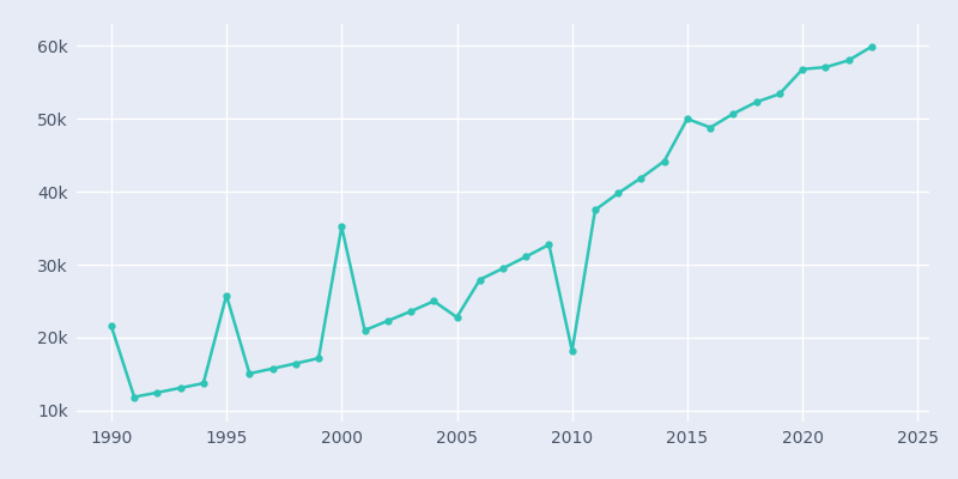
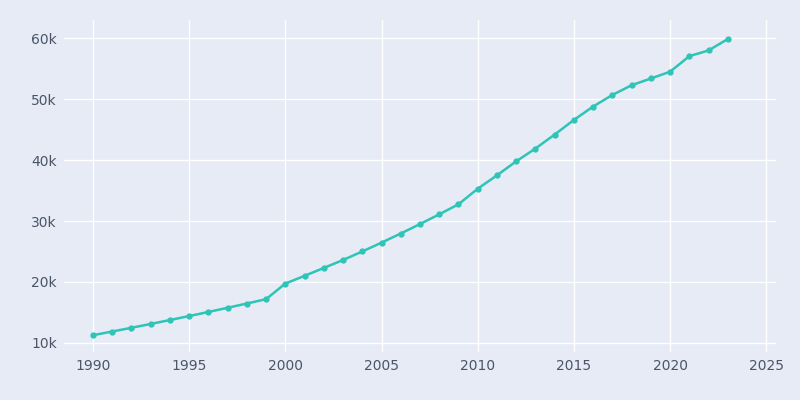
1990: 21.6k -> 11.3k
1995: 25.8k -> 14.4k
2000: 35.2k -> 19.7k
2005: 22.8k -> 26.4k
2010: 18.2k -> 35.3k
2015: 50.0k -> 46.6k
2020: 56.8k -> 54.5k
